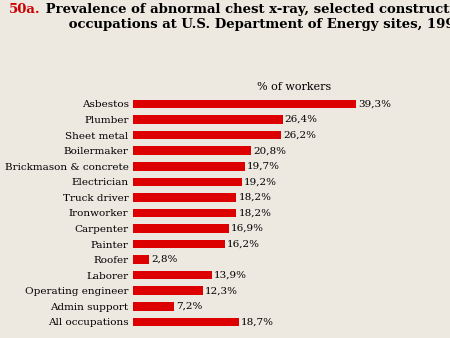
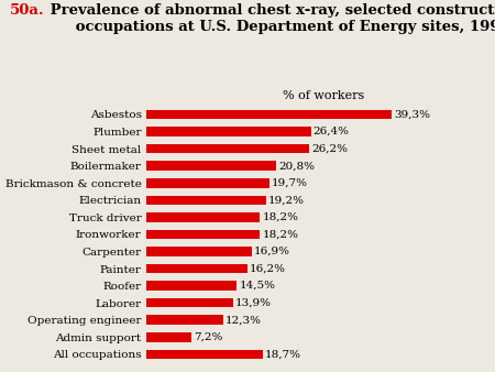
Roofer: 2,8% -> 14,5%
